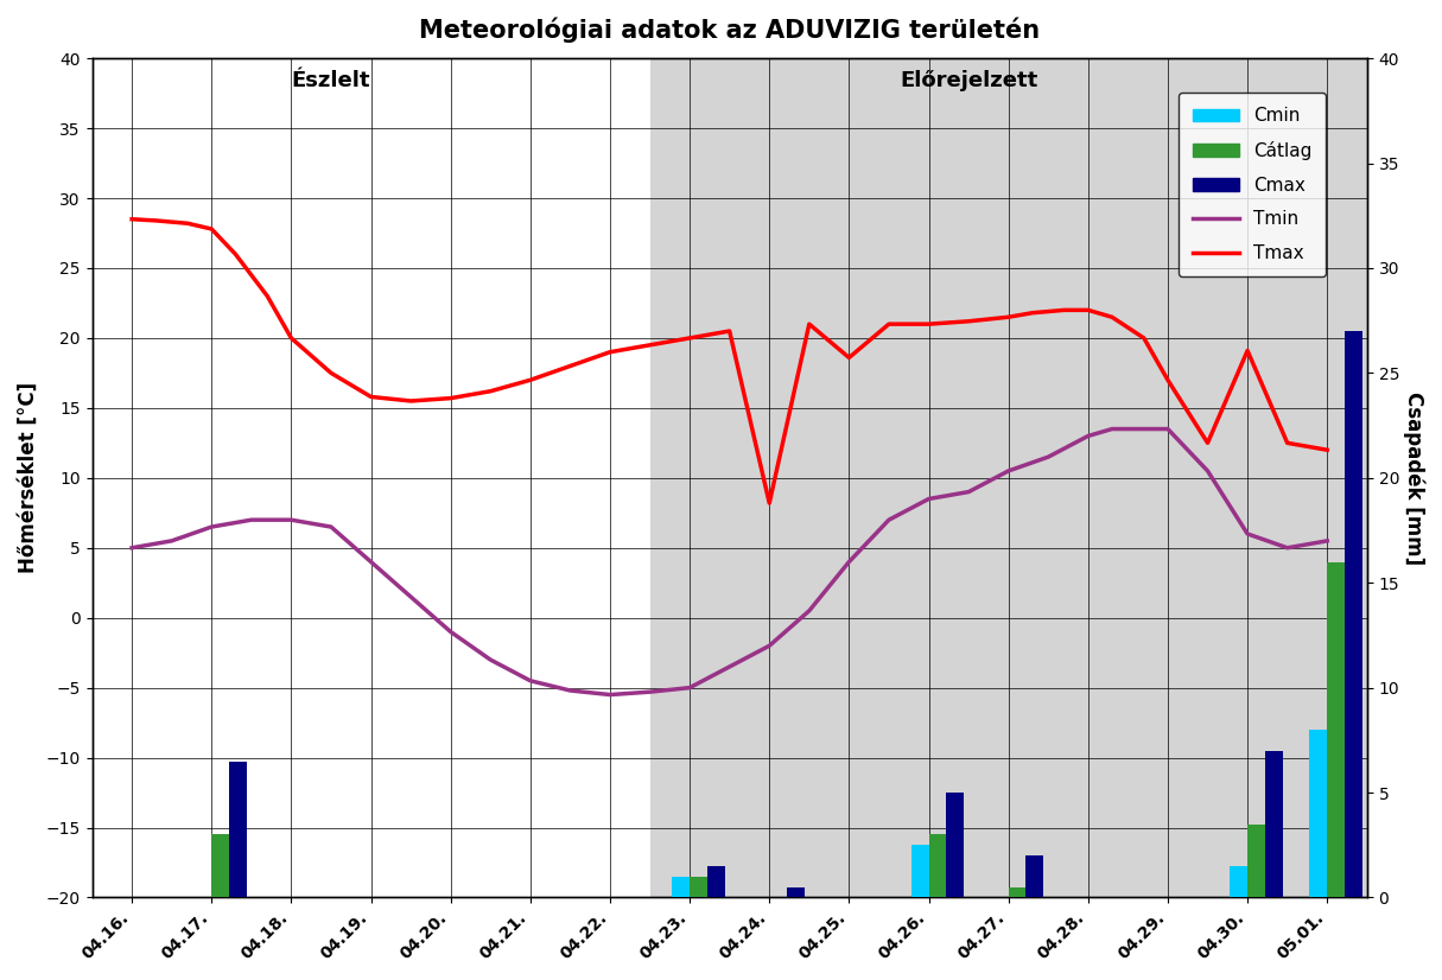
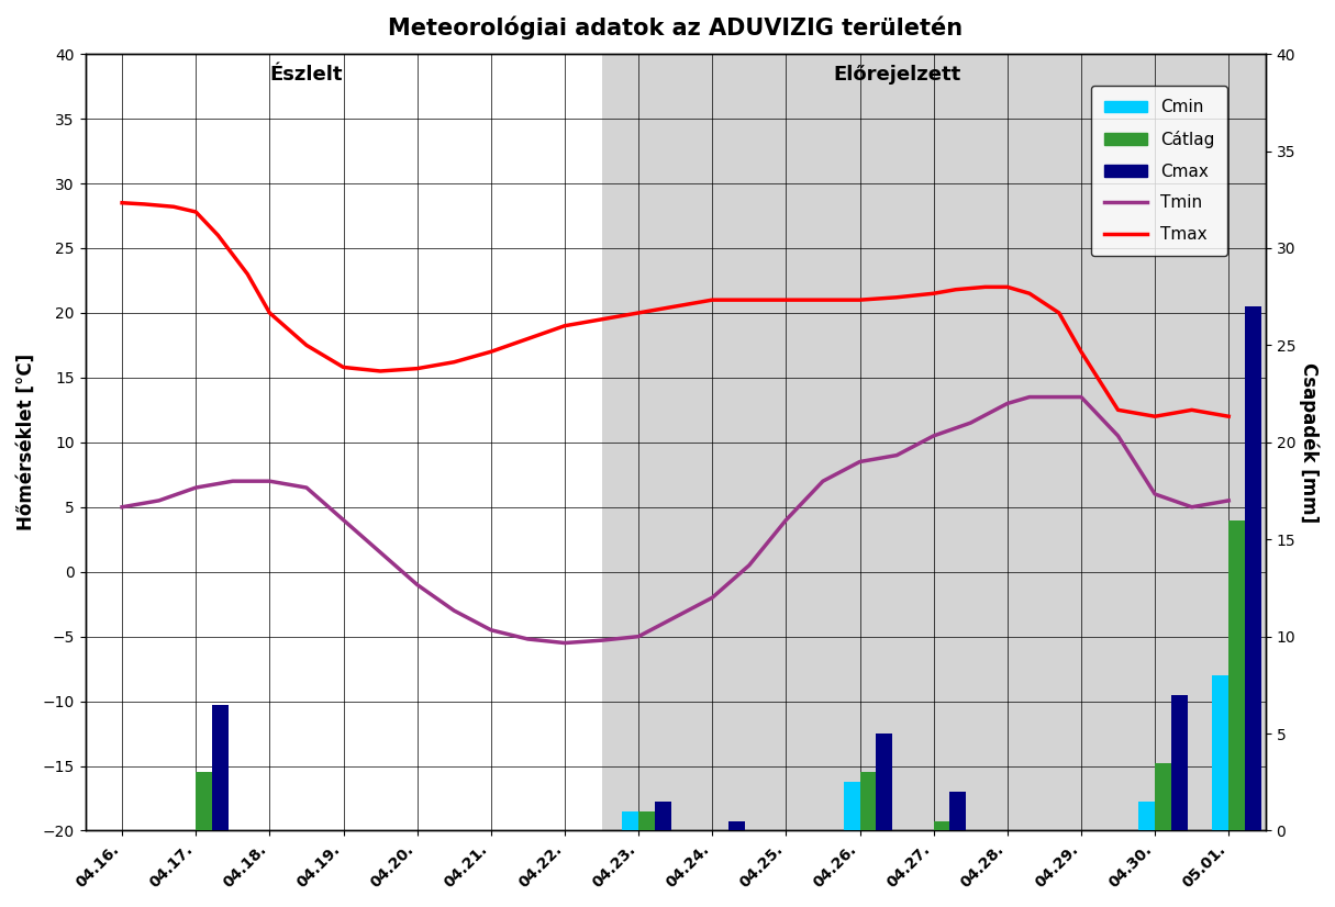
Tmax/04.24.: 8.2 -> 21.0
Tmax/04.25.: 18.6 -> 21.0
Tmax/04.30.: 19.1 -> 12.0
